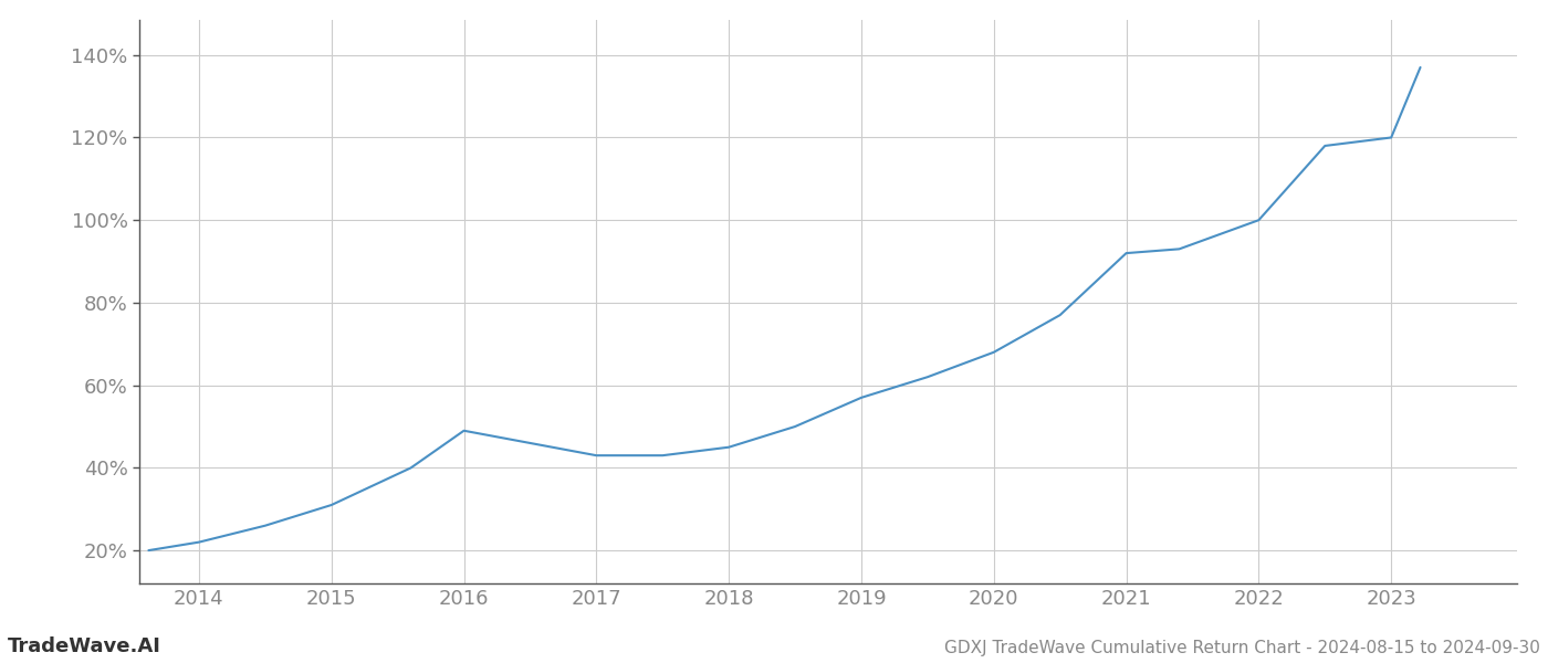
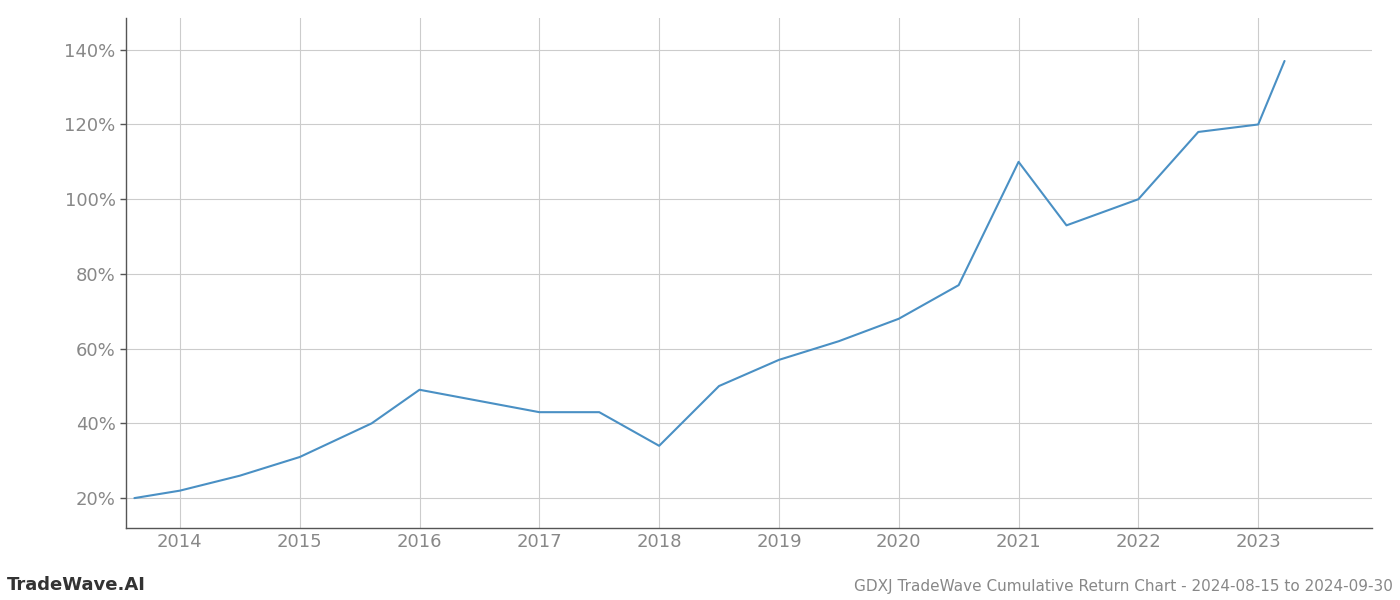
2018: 45% -> 34%
2021: 92% -> 110%
